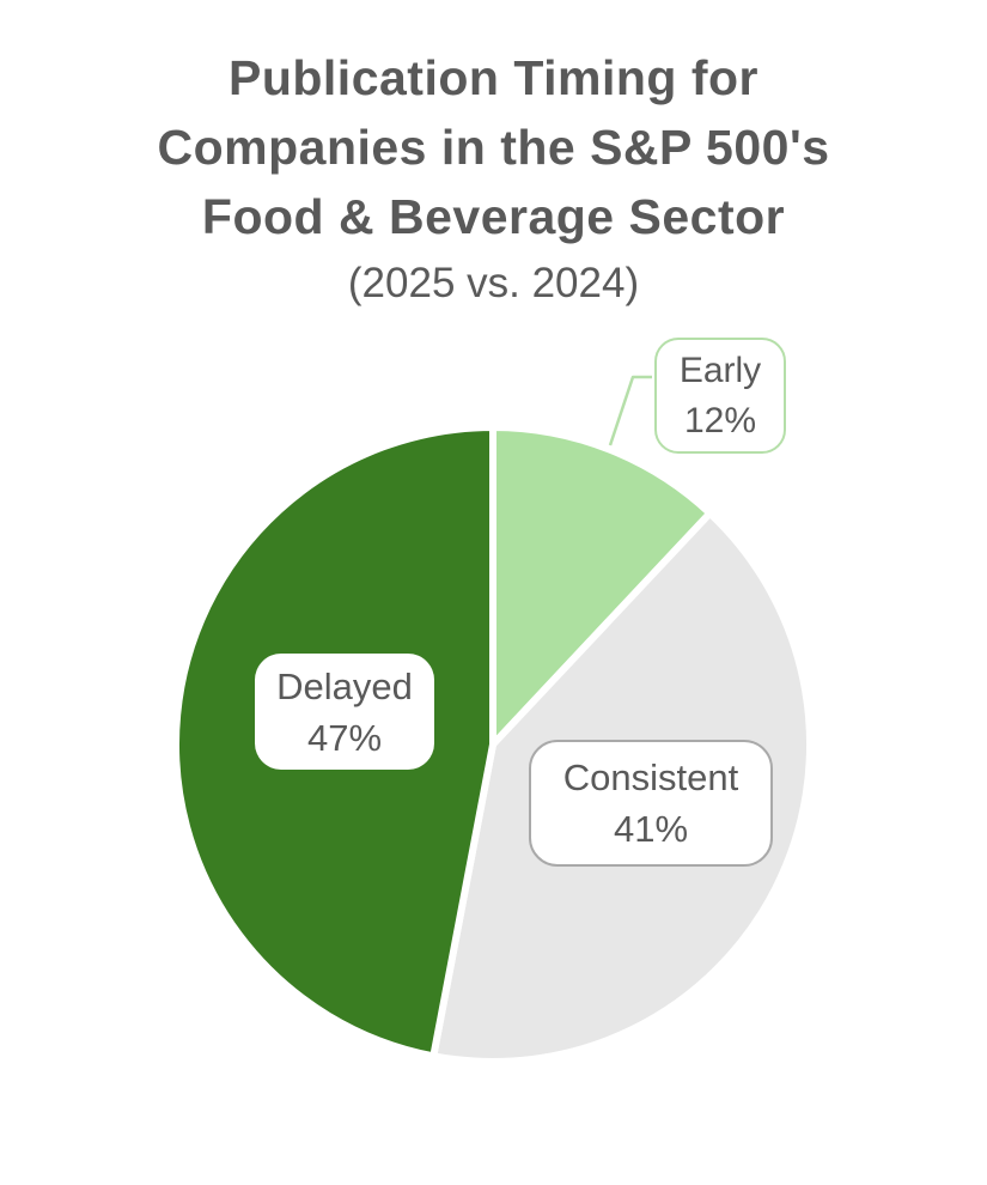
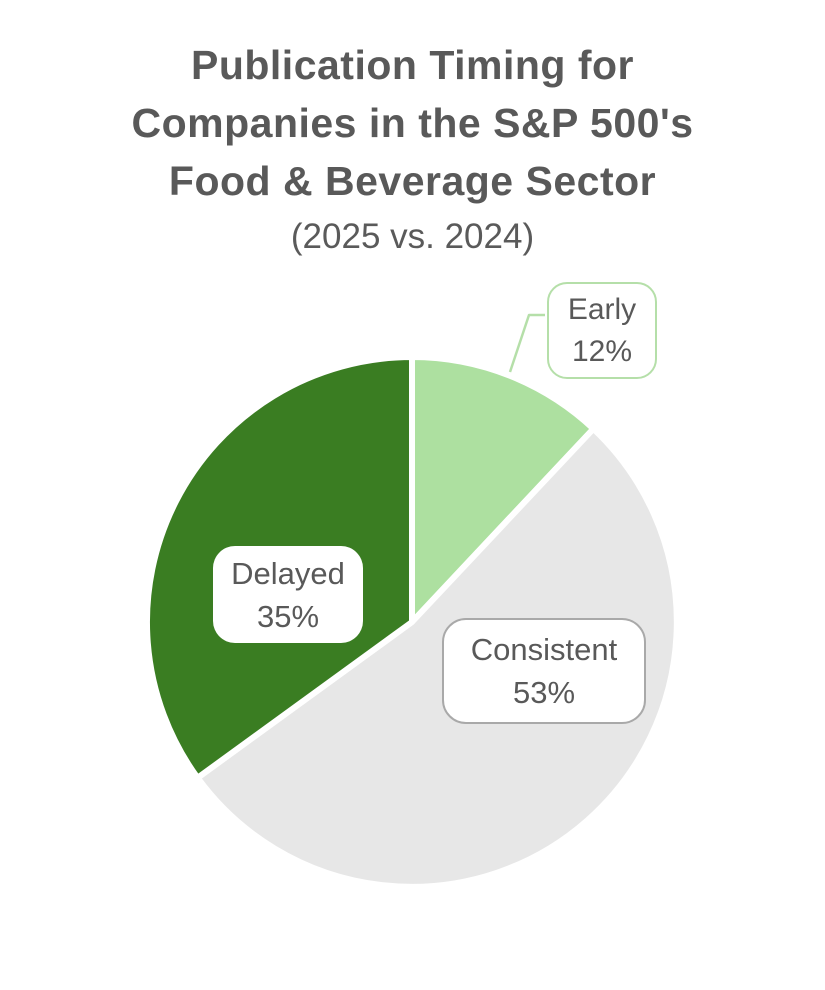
Consistent: 41% -> 53%
Delayed: 47% -> 35%
